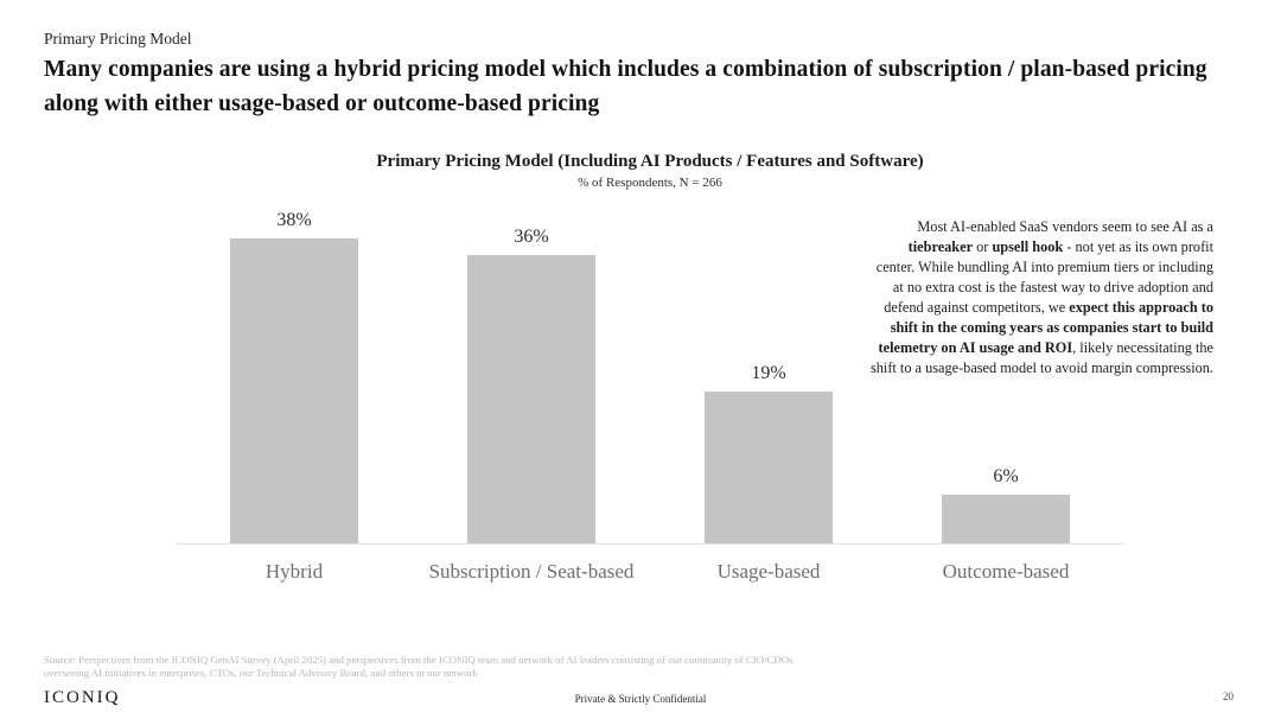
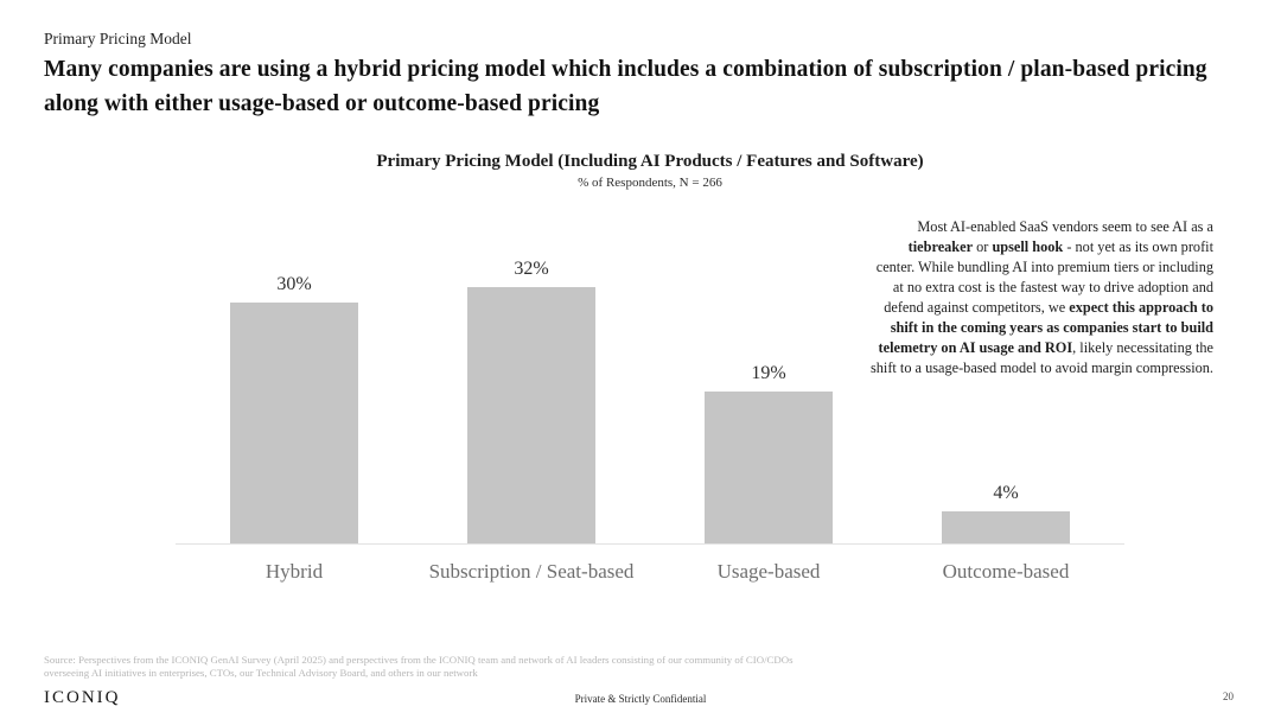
Hybrid: 38% -> 30%
Subscription / Seat-based: 36% -> 32%
Outcome-based: 6% -> 4%
